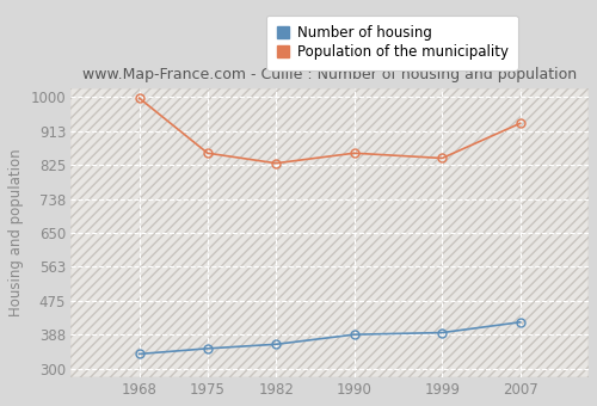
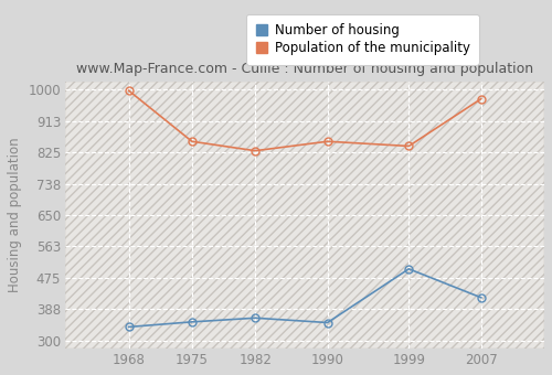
Number of housing/1990: 388 -> 350
Number of housing/1999: 393 -> 500
Population of the municipality/2007: 933 -> 975
